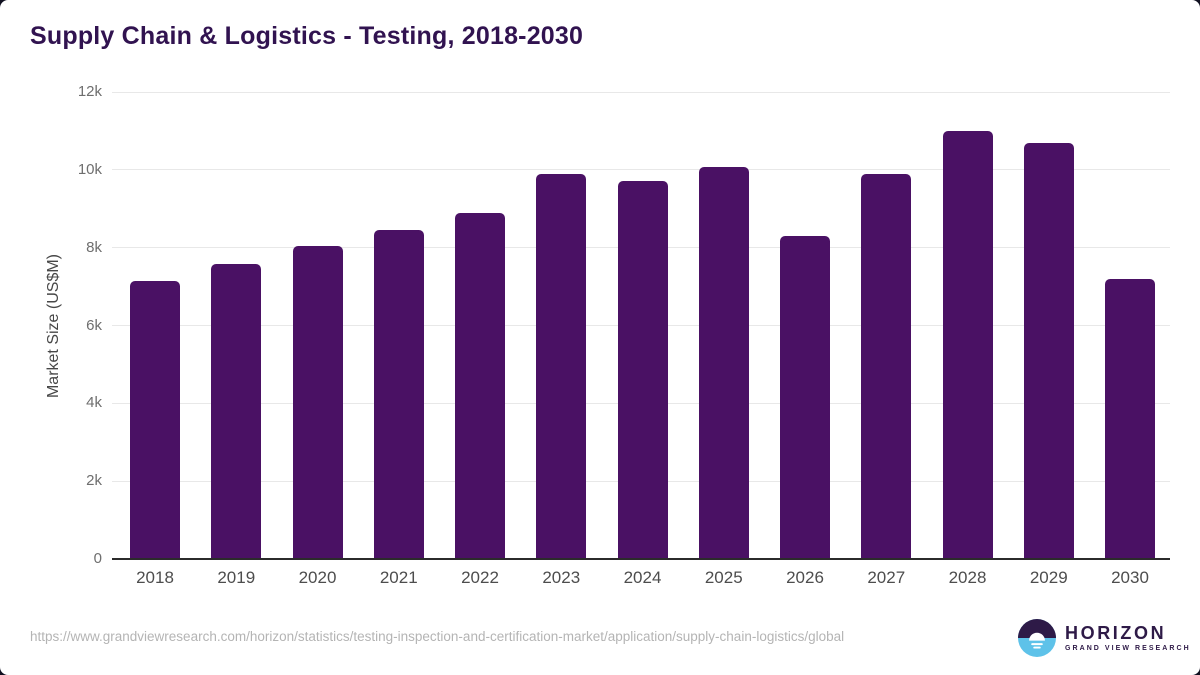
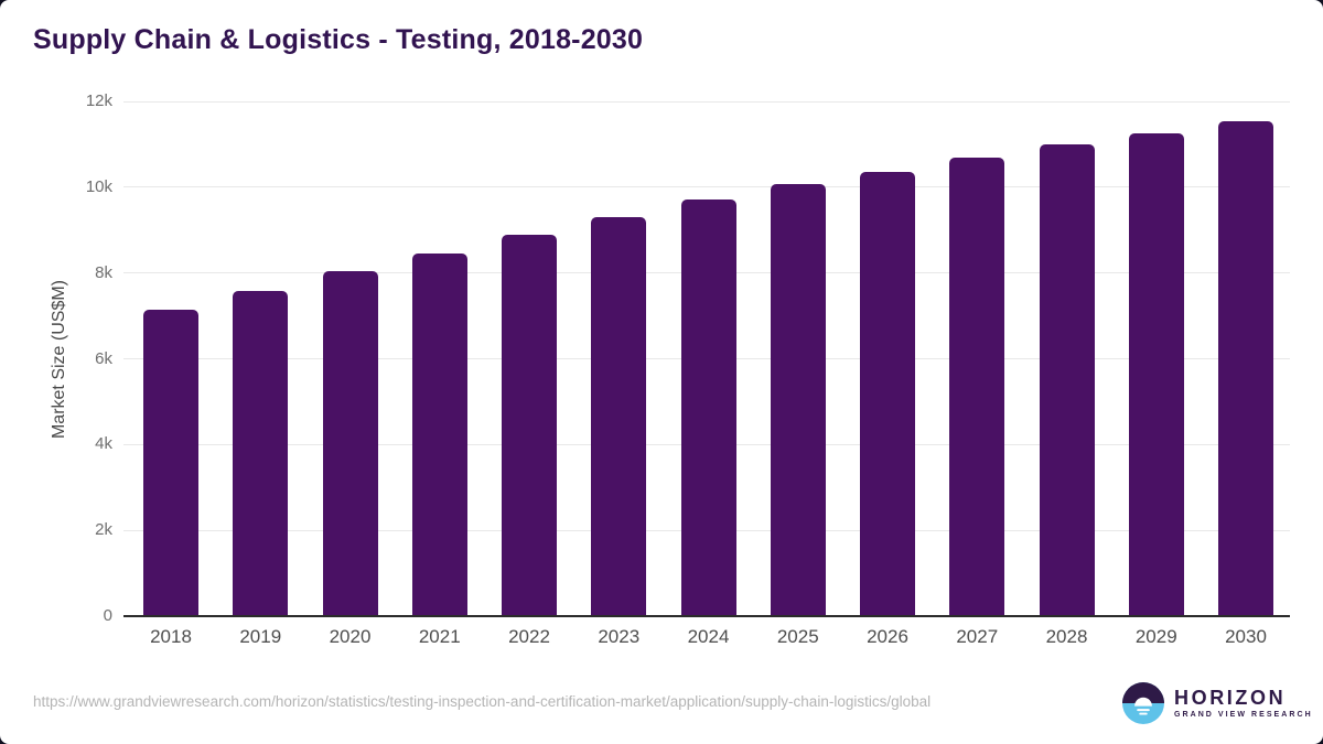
2023: 9.9k -> 9.3k
2026: 8.3k -> 10.4k
2027: 9.9k -> 10.7k
2029: 10.7k -> 11.3k
2030: 7.2k -> 11.6k
